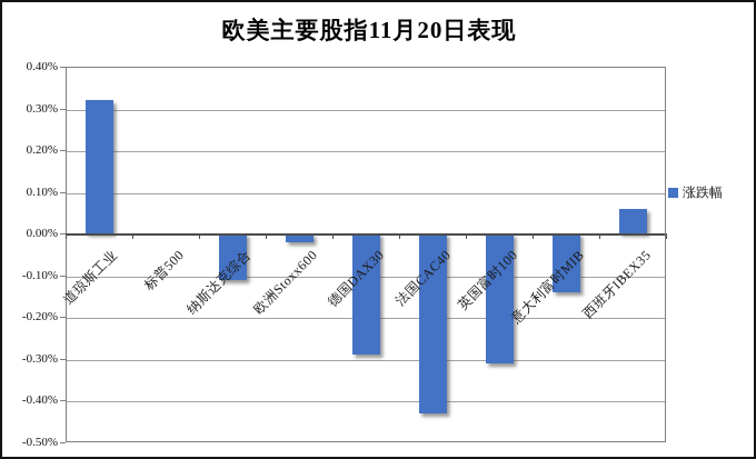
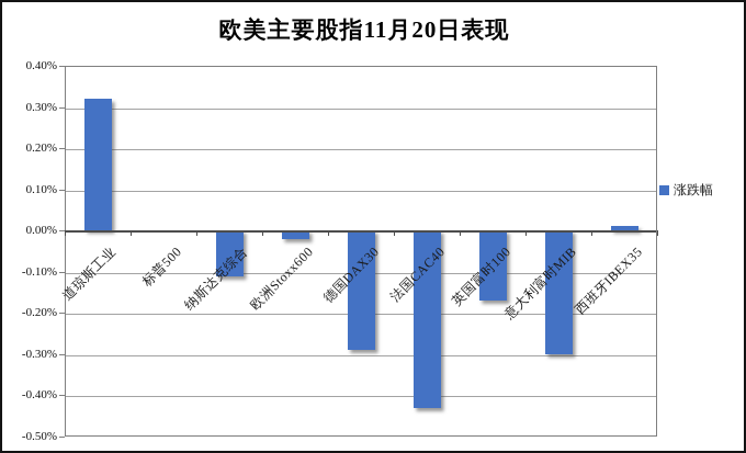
英国富时100: -0.31% -> -0.17%
意大利富时MIB: -0.14% -> -0.30%
西班牙IBEX35: 0.06% -> 0.01%
